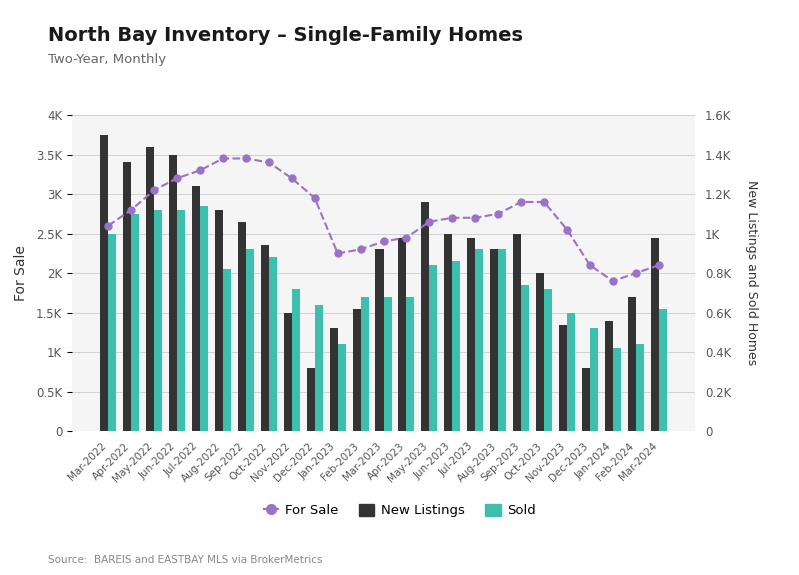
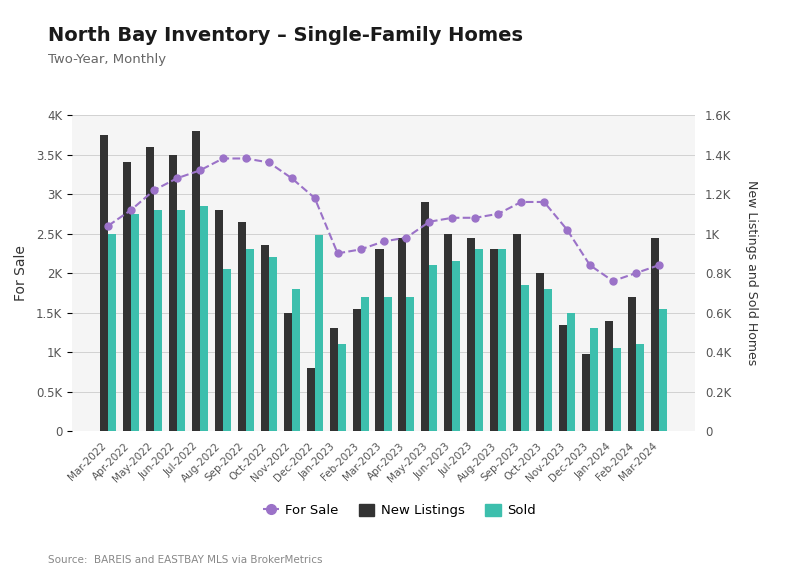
New Listings/Jul-2022: 3.10K -> 3.80K
Sold/Dec-2022: 1.60K -> 2.48K
New Listings/Dec-2023: 0.80K -> 0.98K
